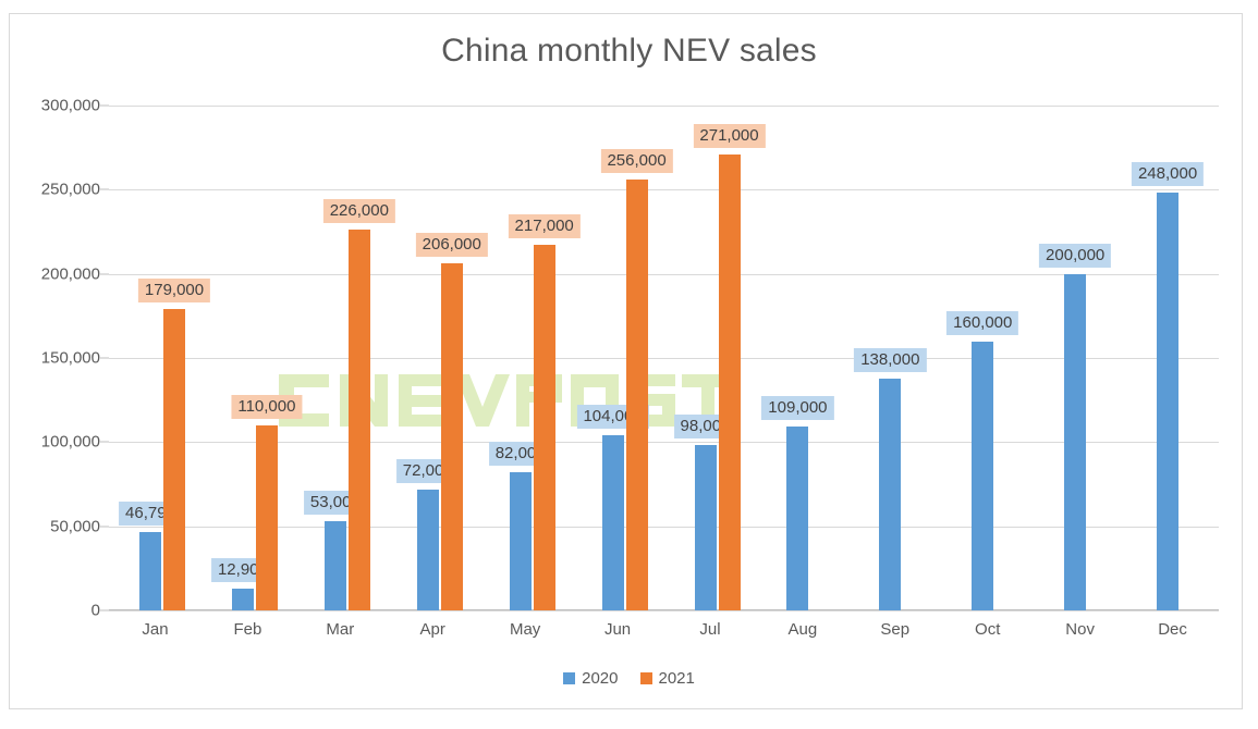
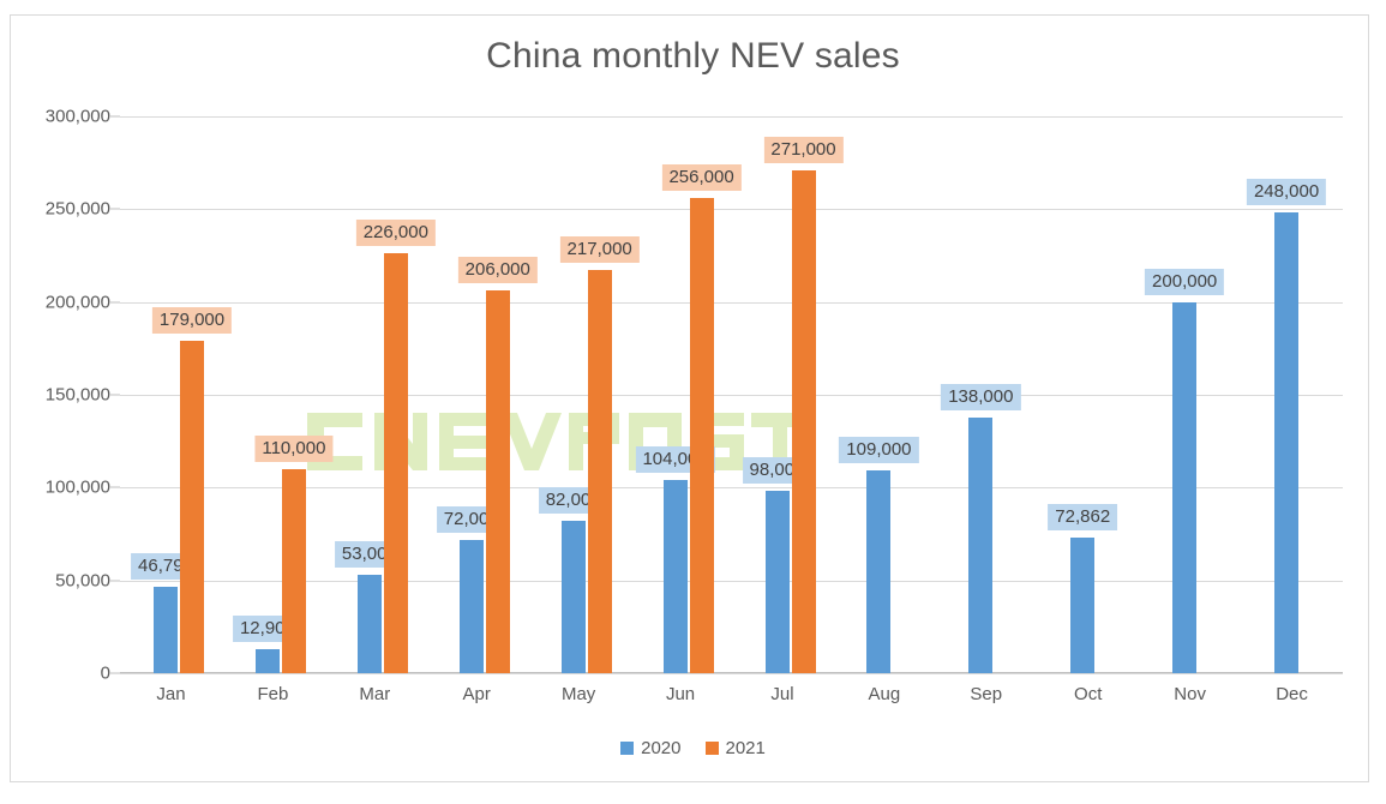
2020/Oct: 160,000 -> 72,862
